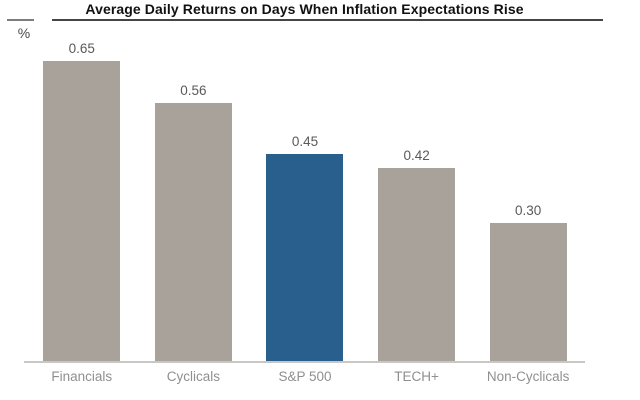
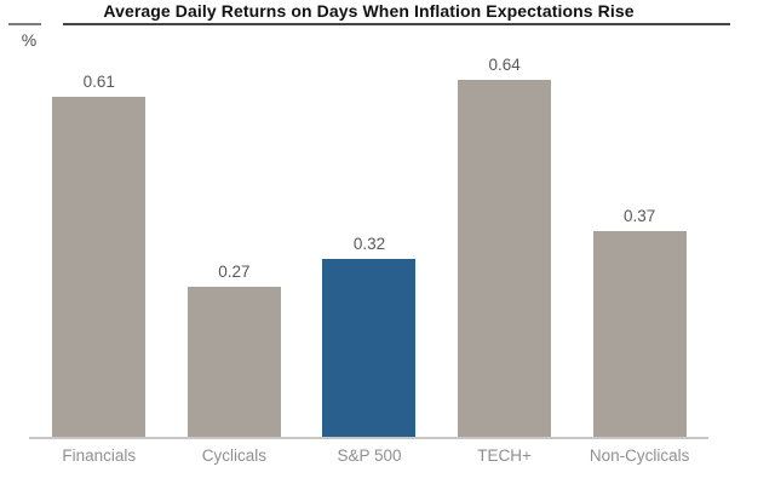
Financials: 0.65 -> 0.61
Cyclicals: 0.56 -> 0.27
S&P 500: 0.45 -> 0.32
TECH+: 0.42 -> 0.64
Non-Cyclicals: 0.30 -> 0.37
